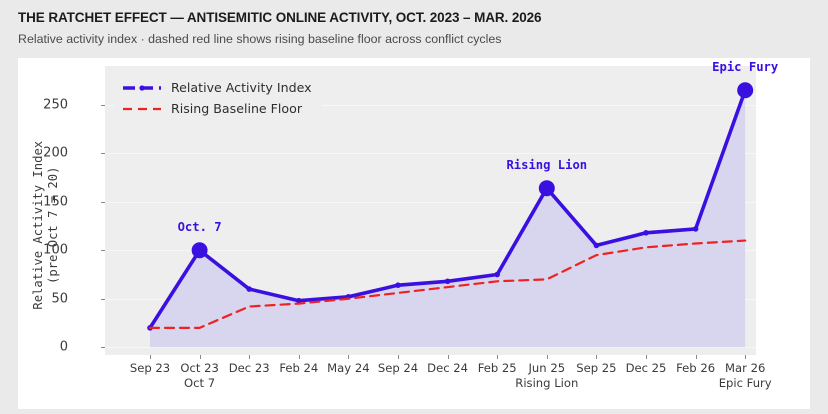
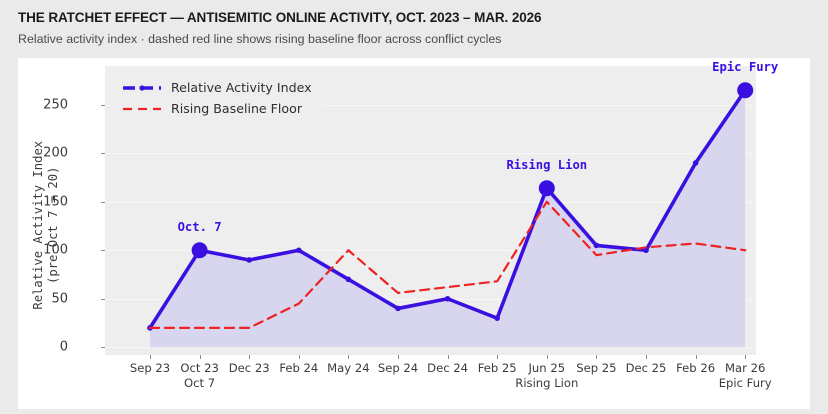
Relative Activity Index/Dec 23: 60 -> 90
Rising Baseline Floor/Dec 23: 40 -> 20
Relative Activity Index/Feb 24: 50 -> 100
Relative Activity Index/May 24: 50 -> 70
Rising Baseline Floor/May 24: 50 -> 100
Relative Activity Index/Sep 24: 60 -> 40
Relative Activity Index/Dec 24: 70 -> 50
Relative Activity Index/Feb 25: 80 -> 30
Rising Baseline Floor/Jun 25: 70 -> 150
Relative Activity Index/Dec 25: 120 -> 100
Relative Activity Index/Feb 26: 120 -> 190
Rising Baseline Floor/Mar 26: 110 -> 100
